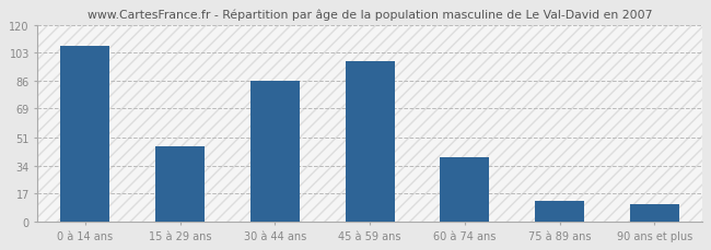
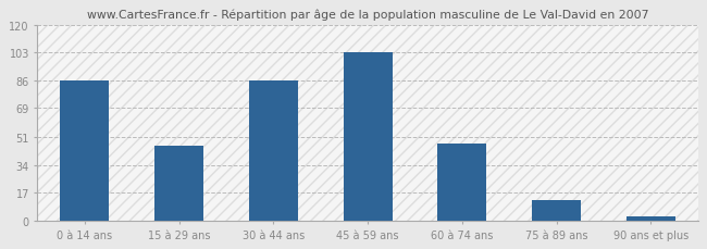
0 à 14 ans: 107 -> 86
45 à 59 ans: 98 -> 103
60 à 74 ans: 39 -> 47
90 ans et plus: 11 -> 3
